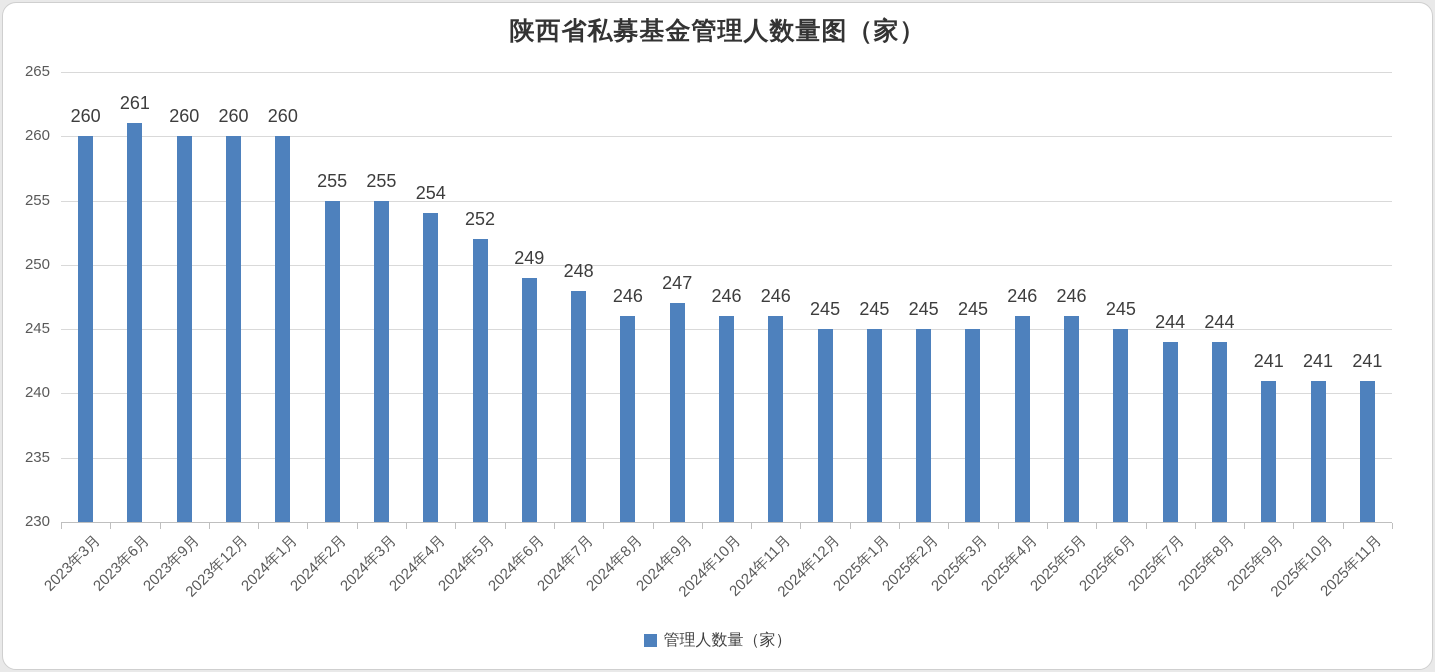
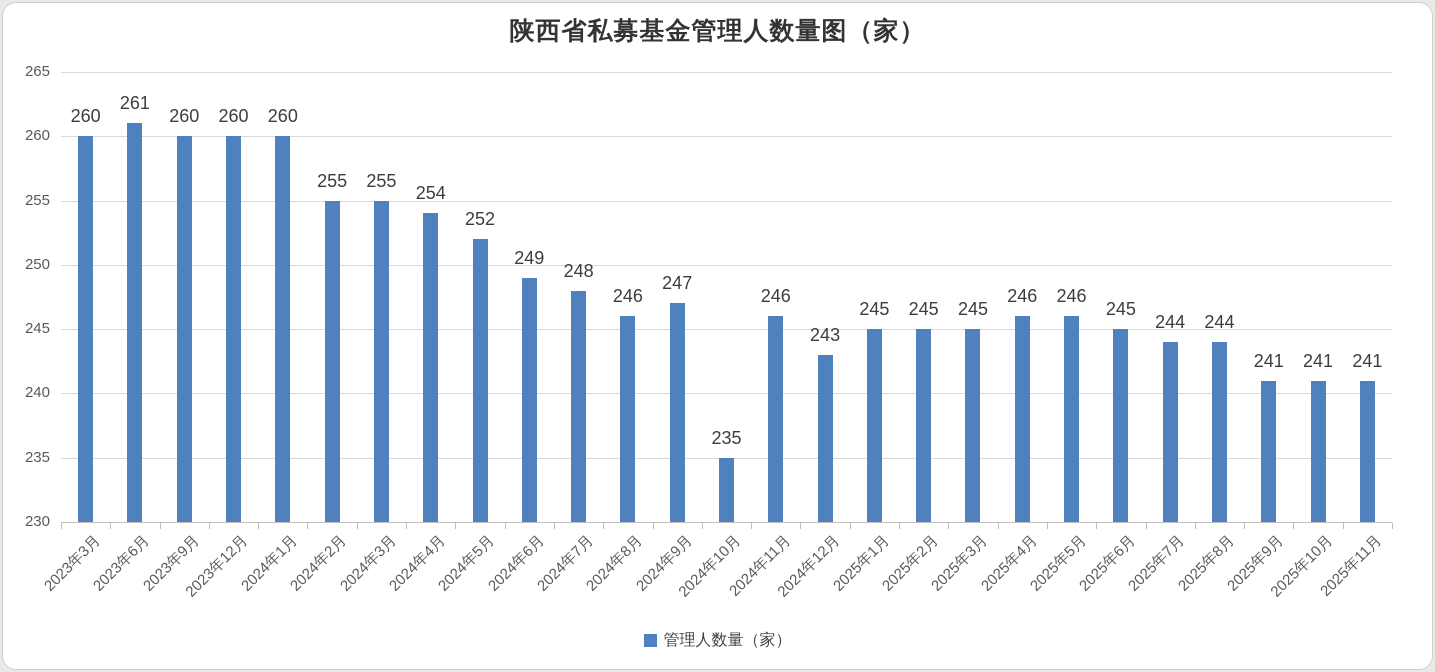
2024年10月: 246 -> 235
2024年12月: 245 -> 243
